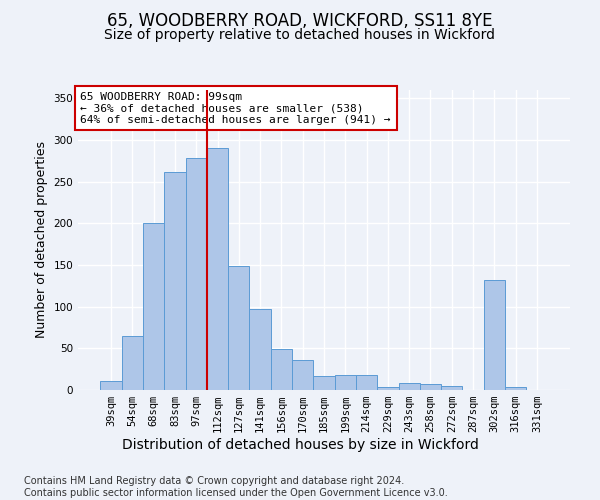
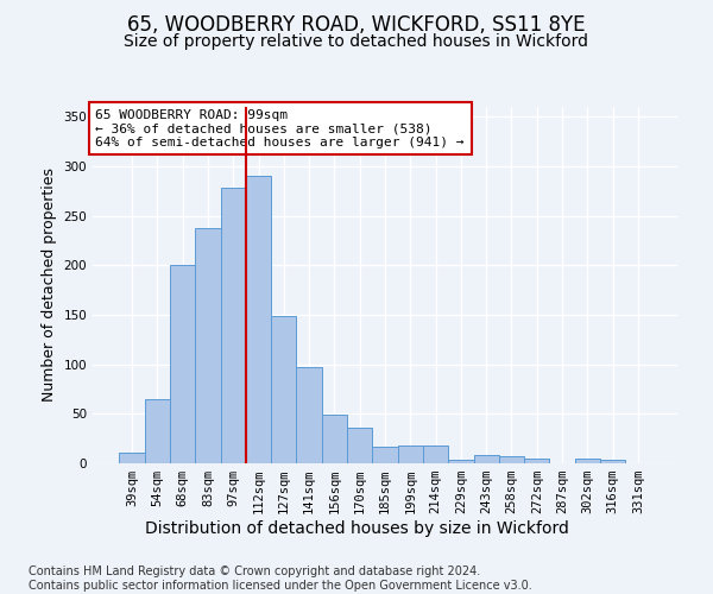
83sqm: 262 -> 238
302sqm: 132 -> 5
